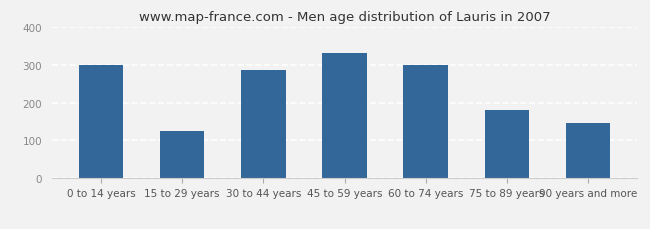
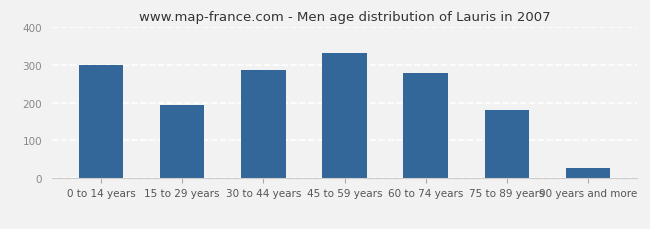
15 to 29 years: 125 -> 193
60 to 74 years: 300 -> 278
90 years and more: 145 -> 27
